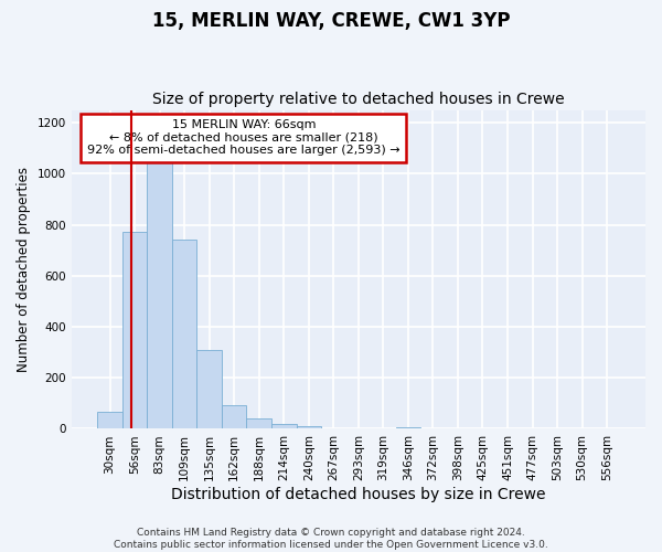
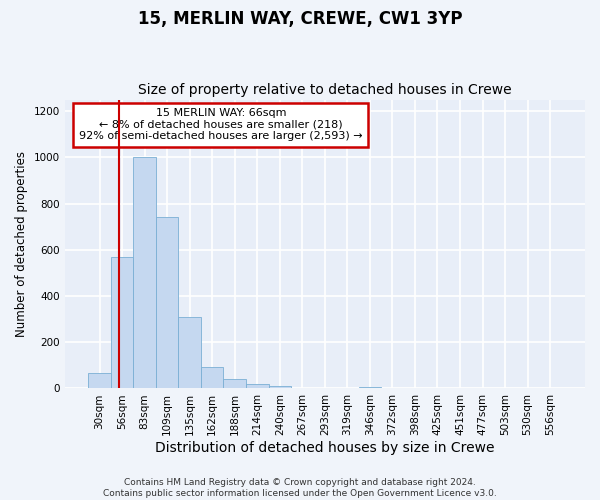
56sqm: 770 -> 568
83sqm: 1045 -> 1000
